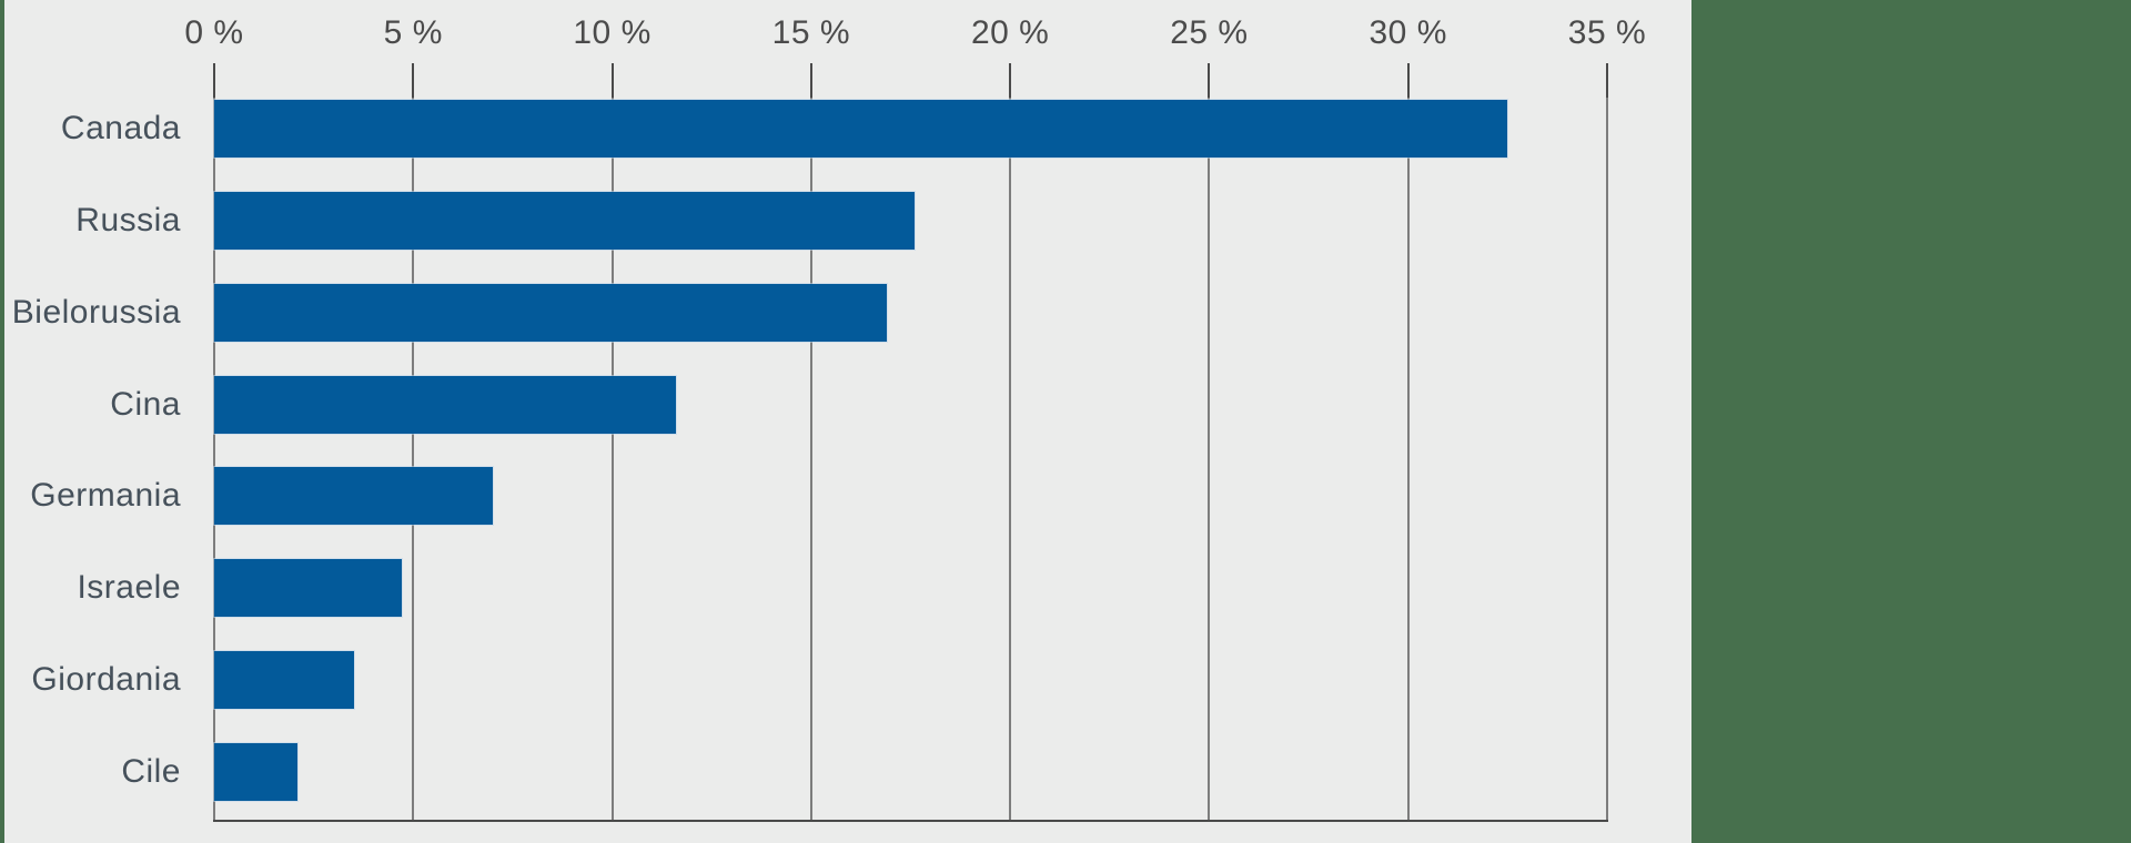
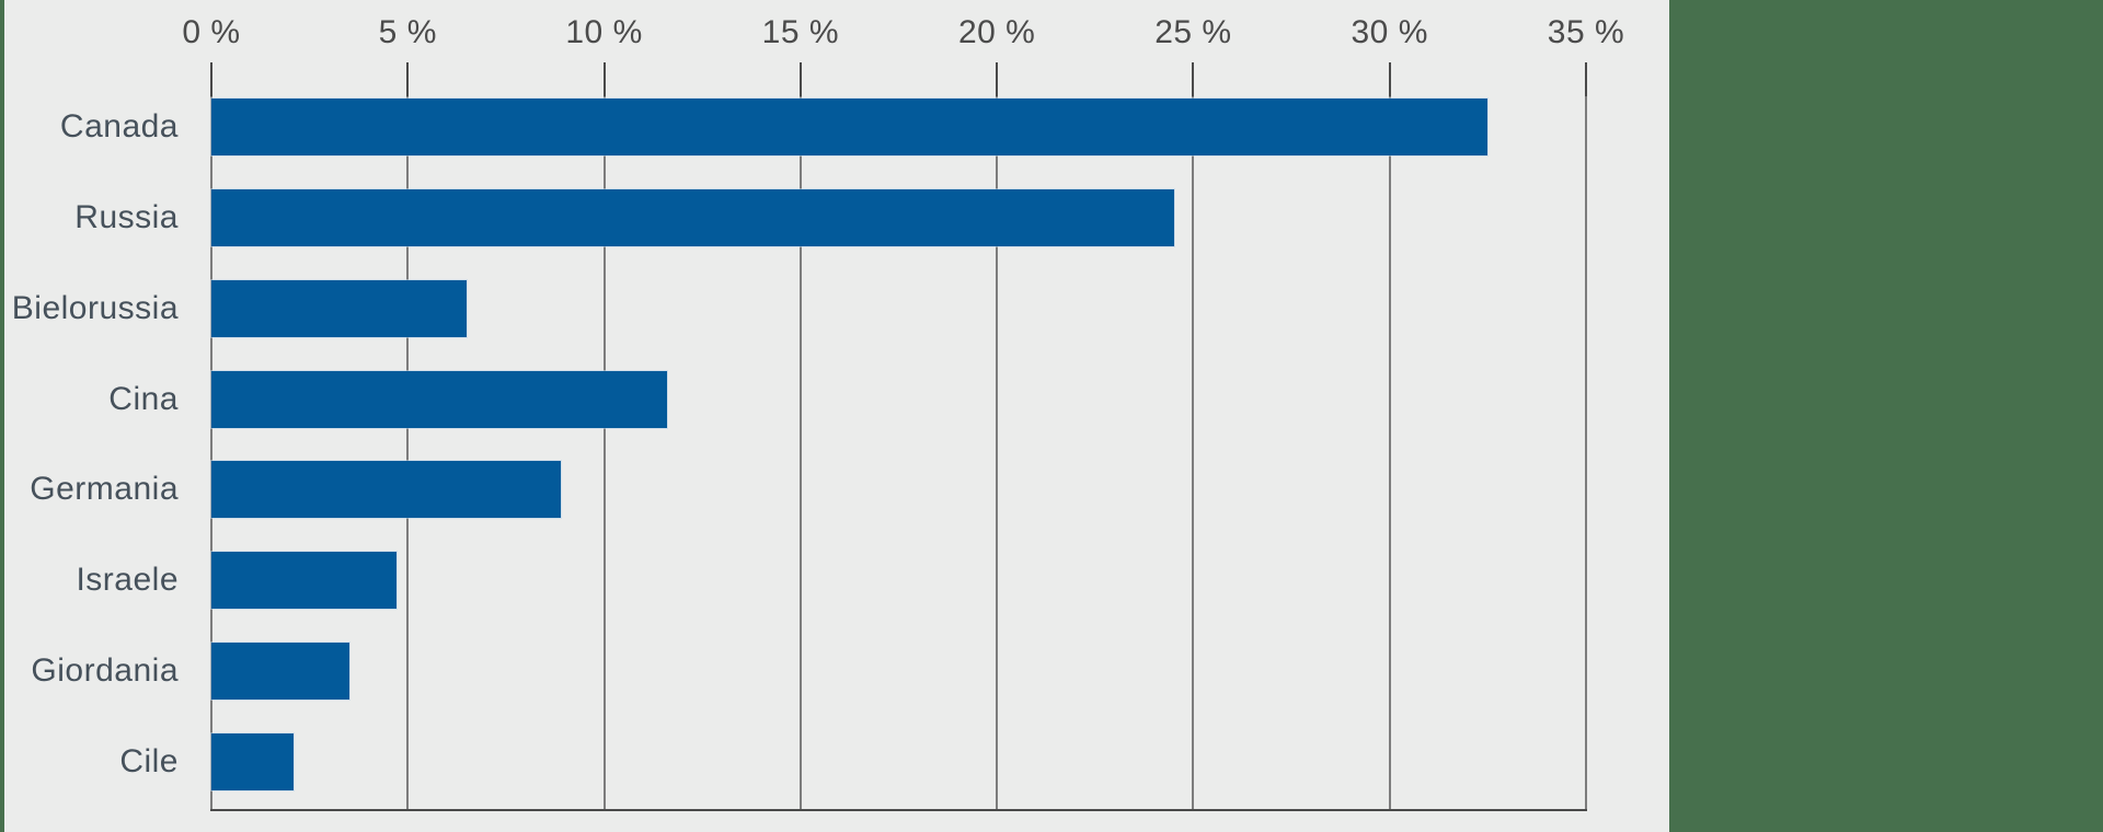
Russia: 17.6% -> 24.5%
Bielorussia: 16.9% -> 6.5%
Germania: 7.0% -> 8.9%
